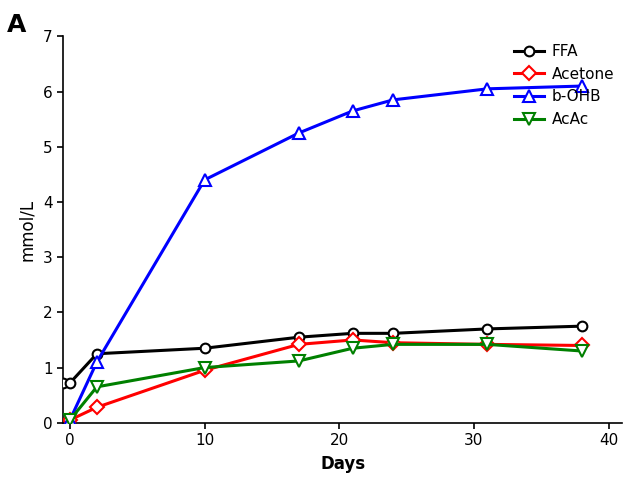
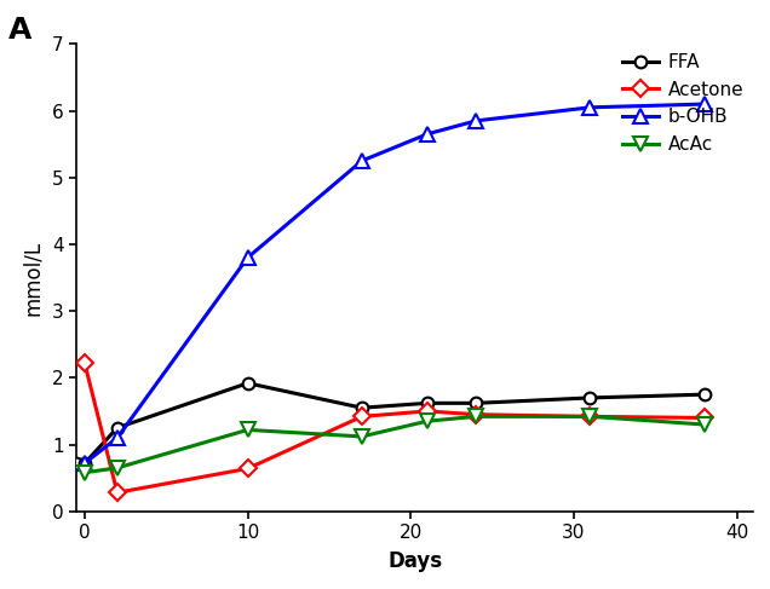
Acetone/0: 0.05 -> 2.22
b-OHB/0: 0.05 -> 0.72
AcAc/0: 0.05 -> 0.58
FFA/10: 1.35 -> 1.92
Acetone/10: 0.95 -> 0.64
b-OHB/10: 4.40 -> 3.80
AcAc/10: 1.00 -> 1.22
